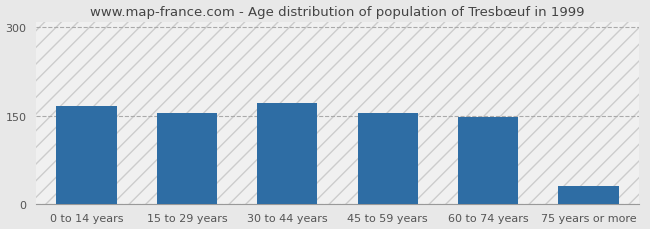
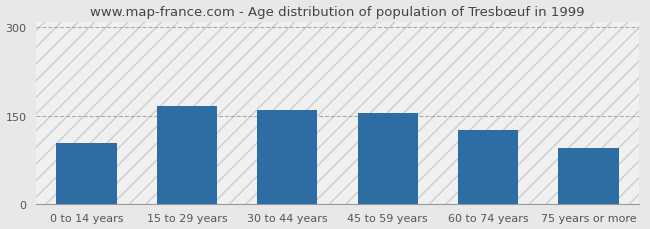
0 to 14 years: 167 -> 104
15 to 29 years: 155 -> 166
30 to 44 years: 172 -> 160
60 to 74 years: 148 -> 126
75 years or more: 30 -> 94
